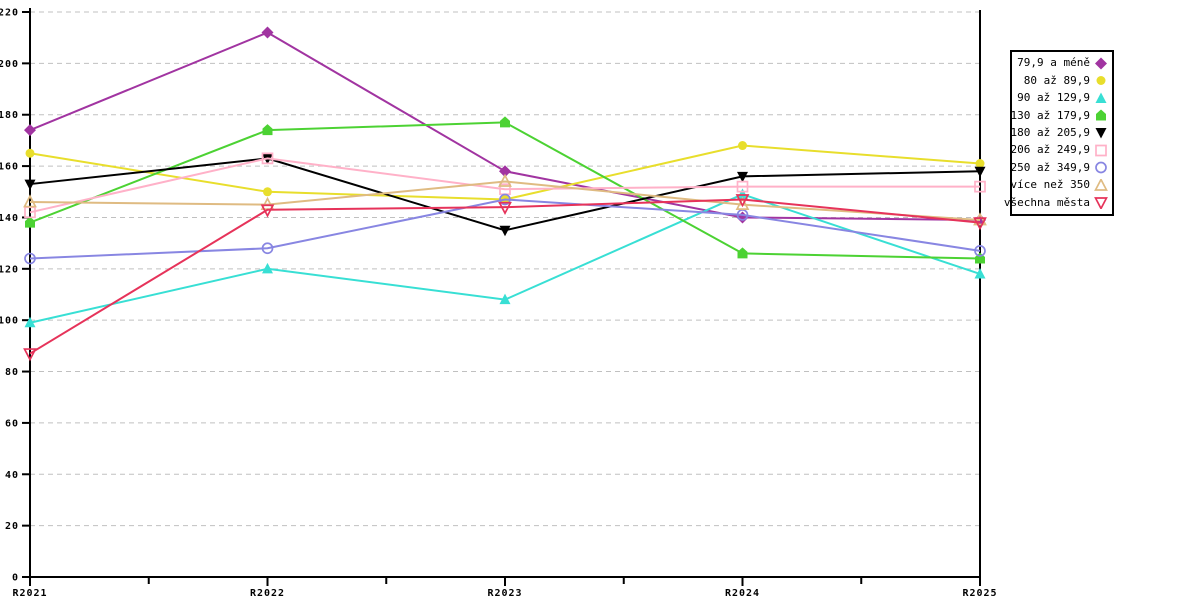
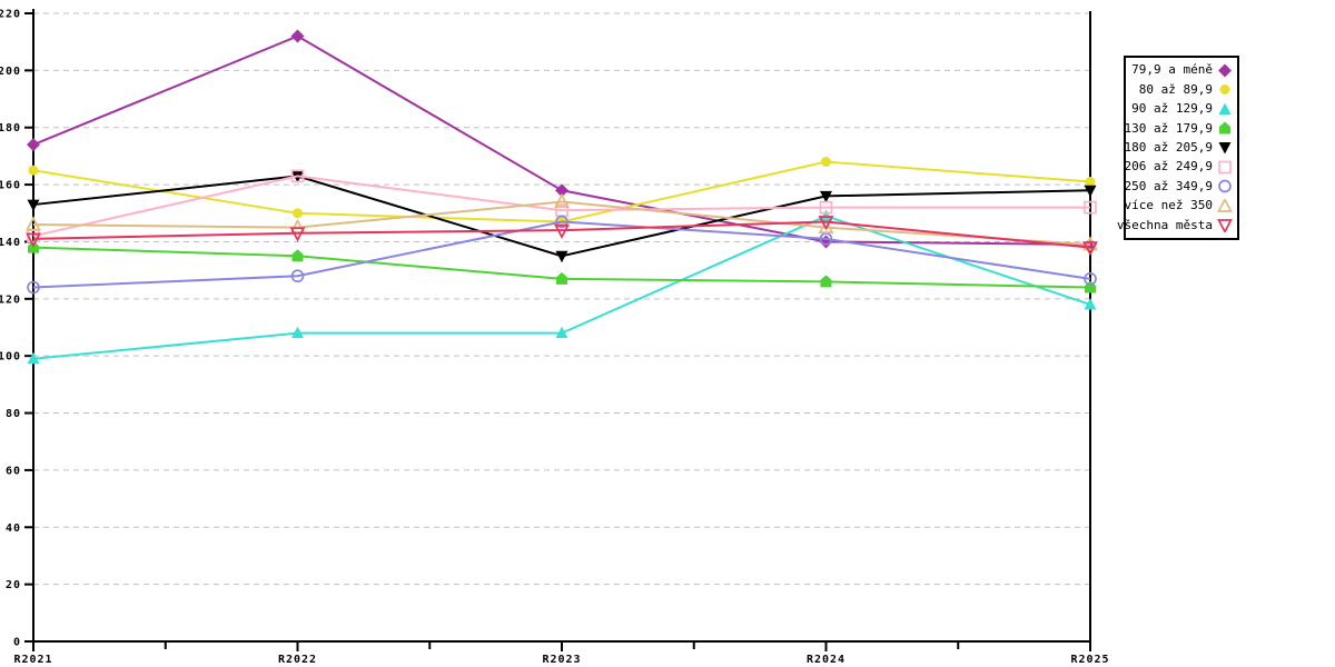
všechna města/R2021: 87 -> 141
90 až 129,9/R2022: 120 -> 108
130 až 179,9/R2022: 174 -> 135
130 až 179,9/R2023: 177 -> 127
